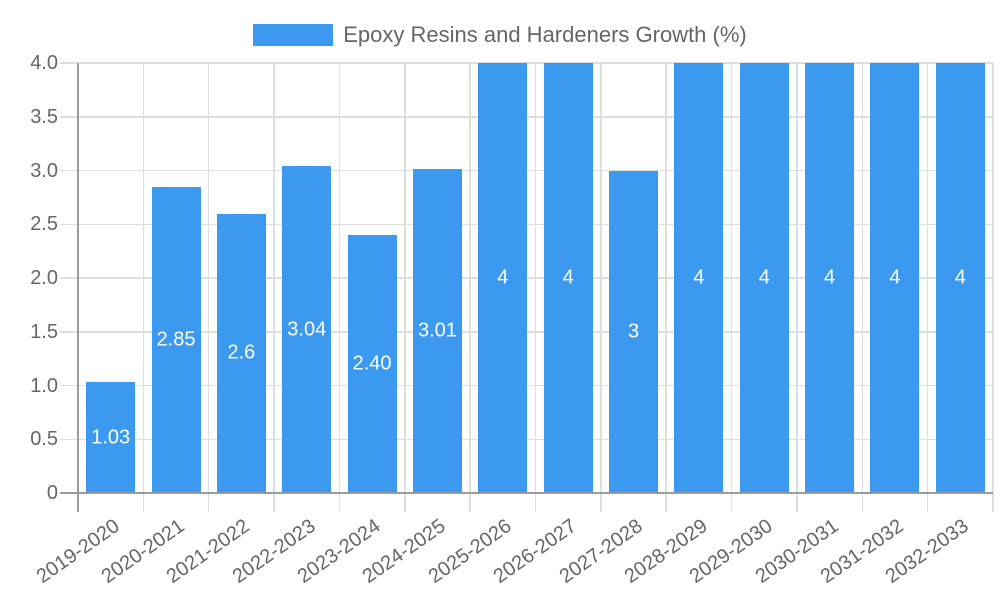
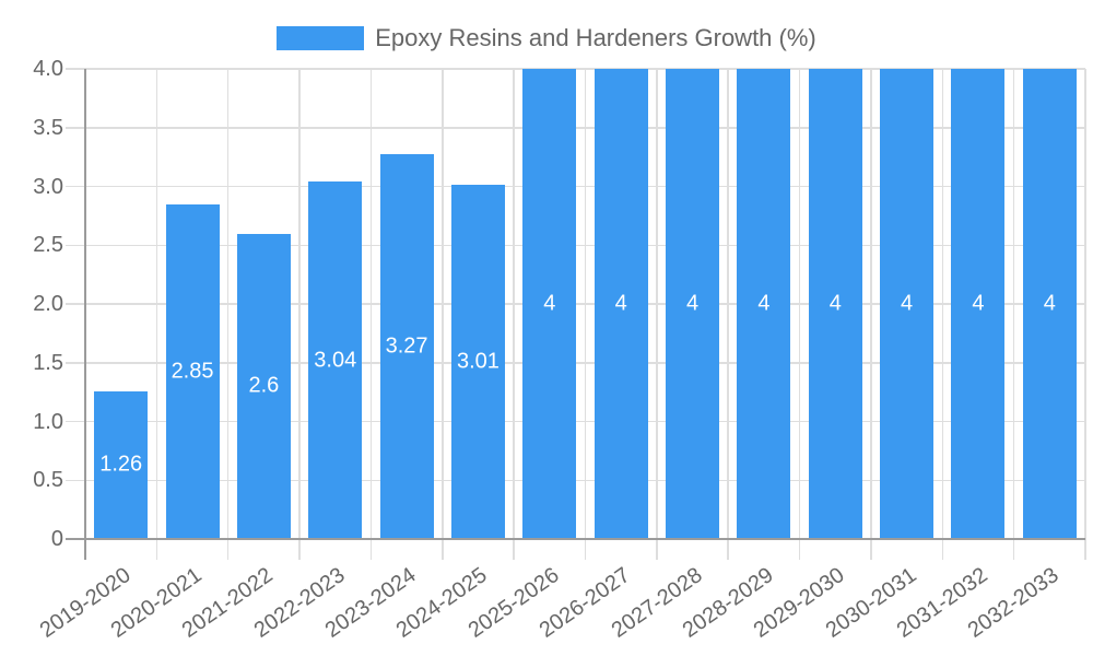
2019-2020: 1.03 -> 1.26
2023-2024: 2.40 -> 3.27
2027-2028: 3 -> 4
